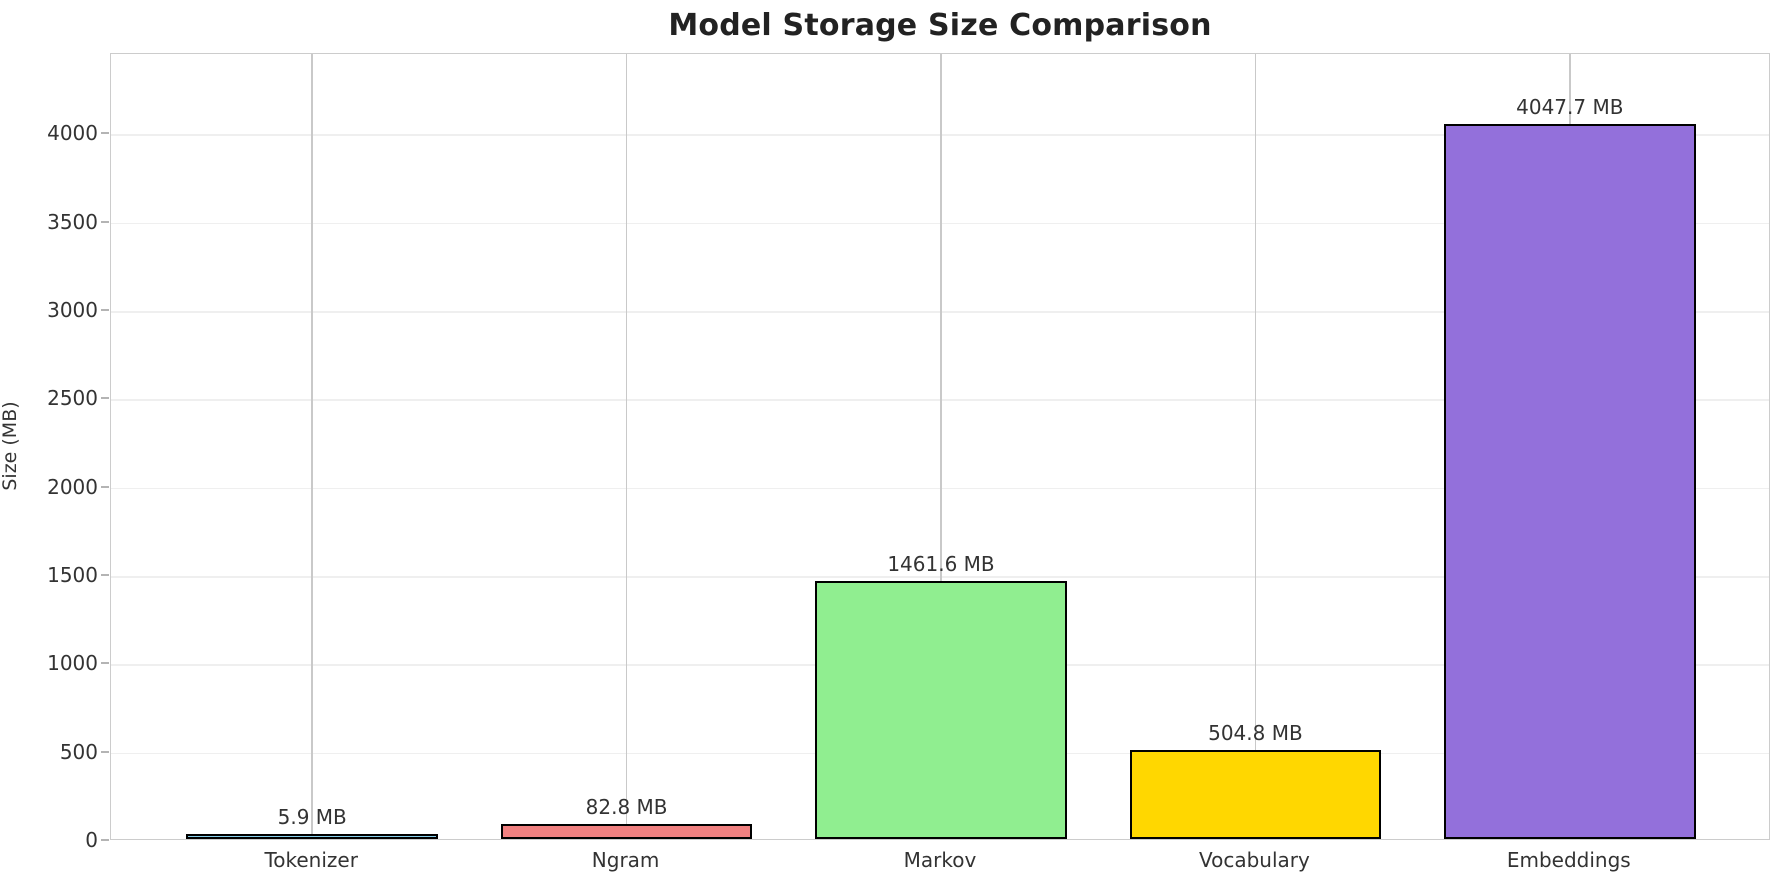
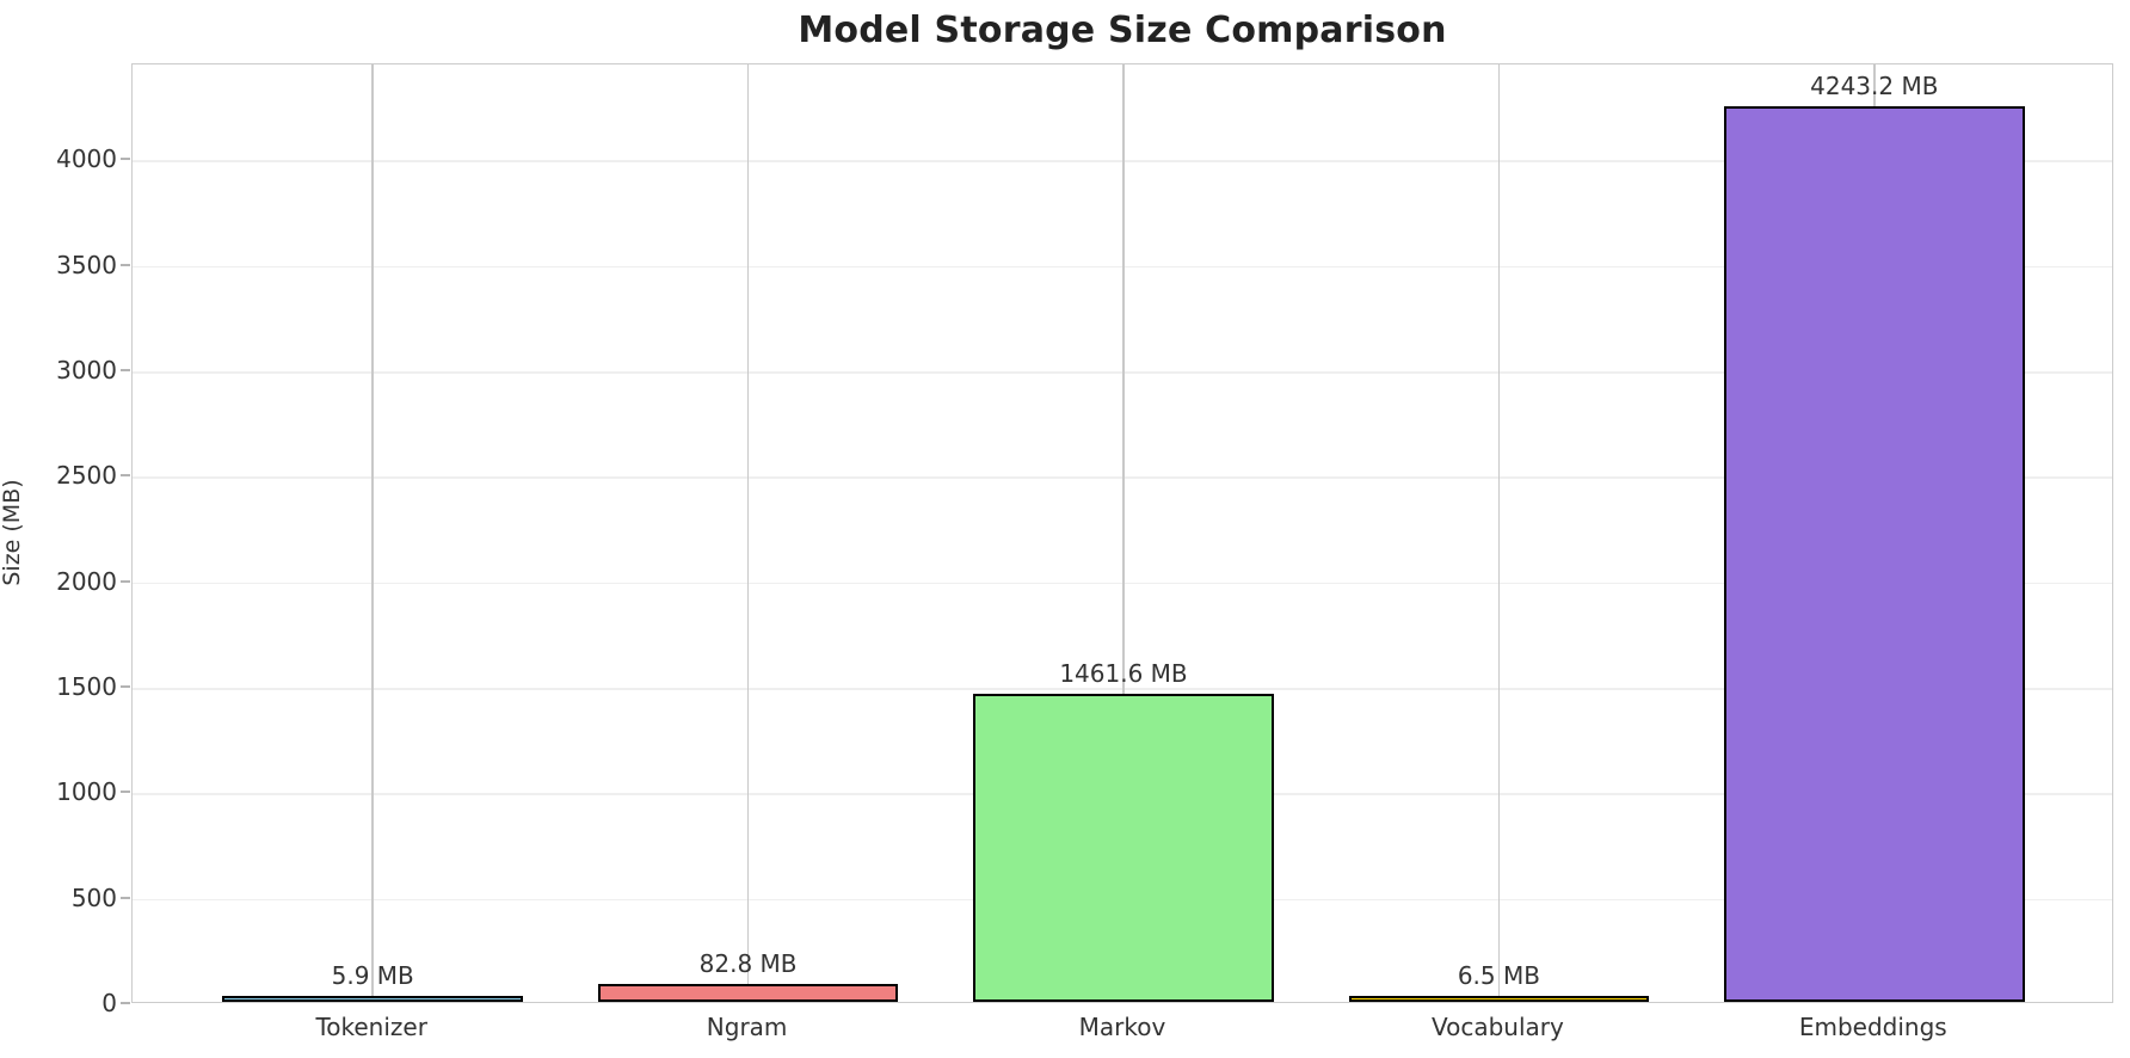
Vocabulary: 504.8 -> 6.5
Embeddings: 4047.7 -> 4243.2
